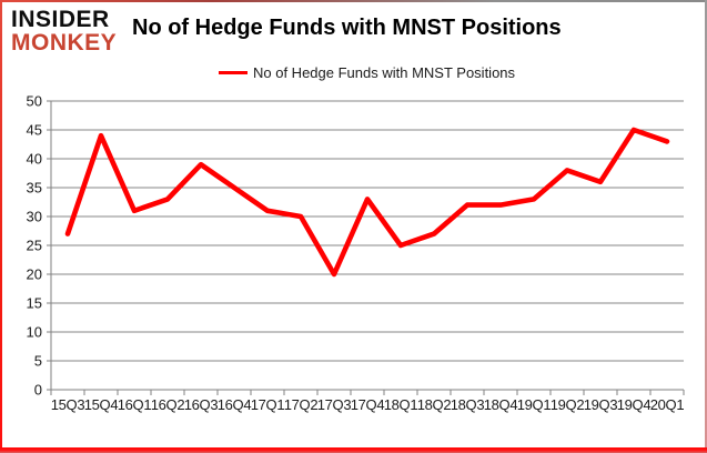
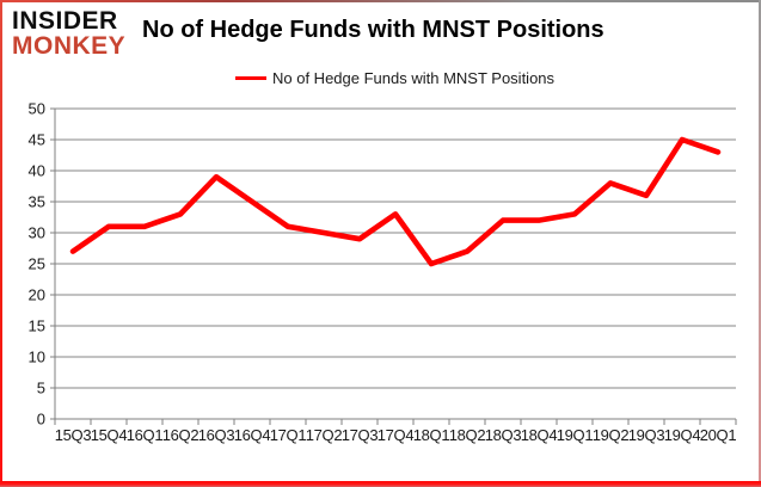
15Q4: 44 -> 31
17Q3: 20 -> 29
